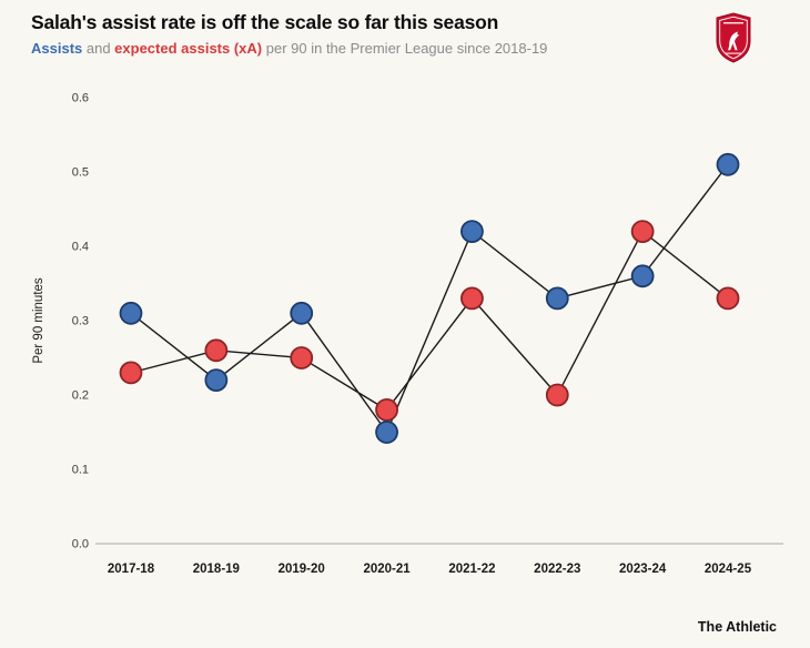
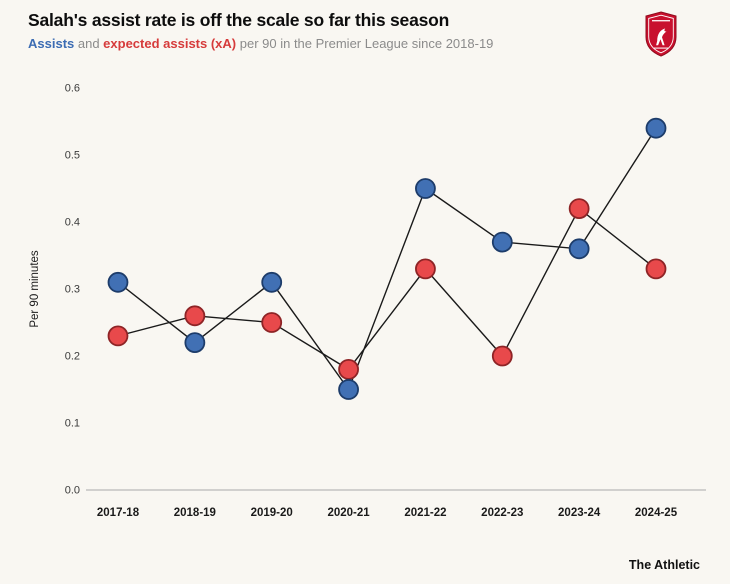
Assists/2021-22: 0.42 -> 0.45
Assists/2022-23: 0.33 -> 0.37
Assists/2024-25: 0.51 -> 0.54
